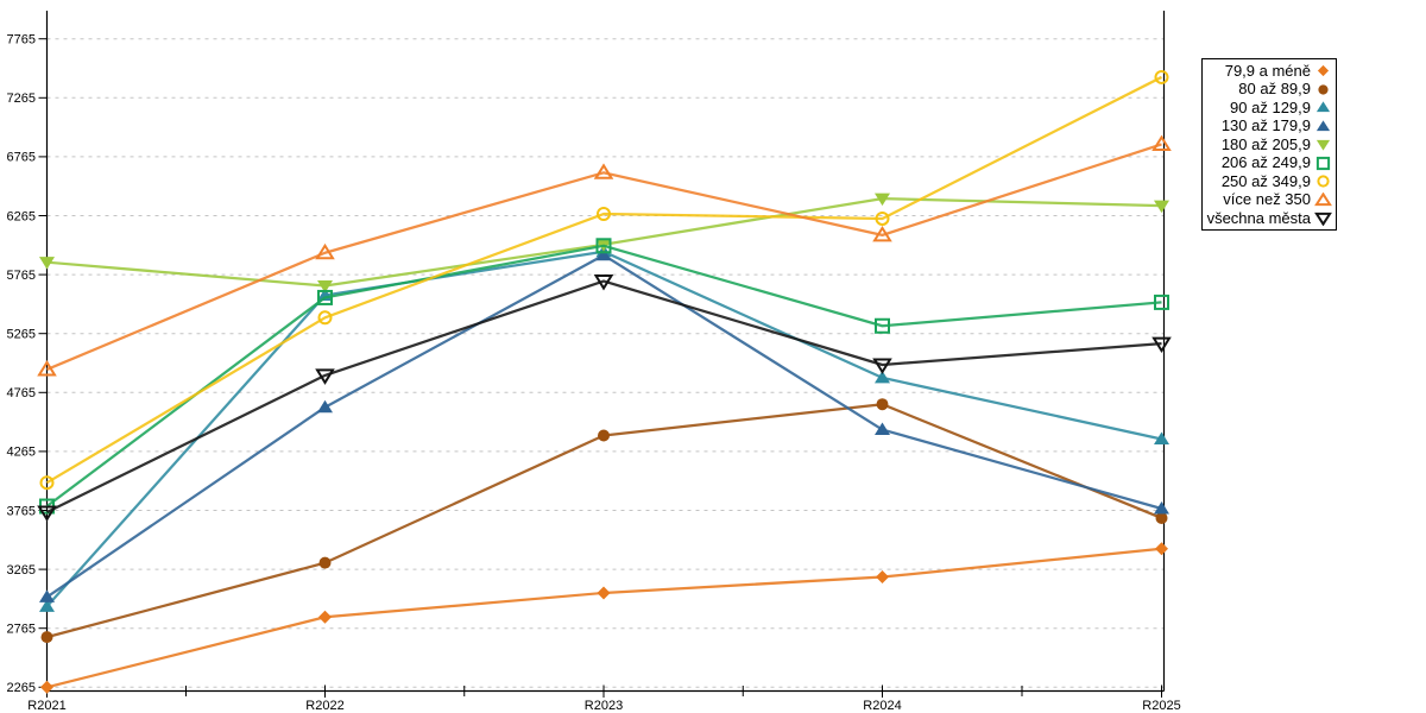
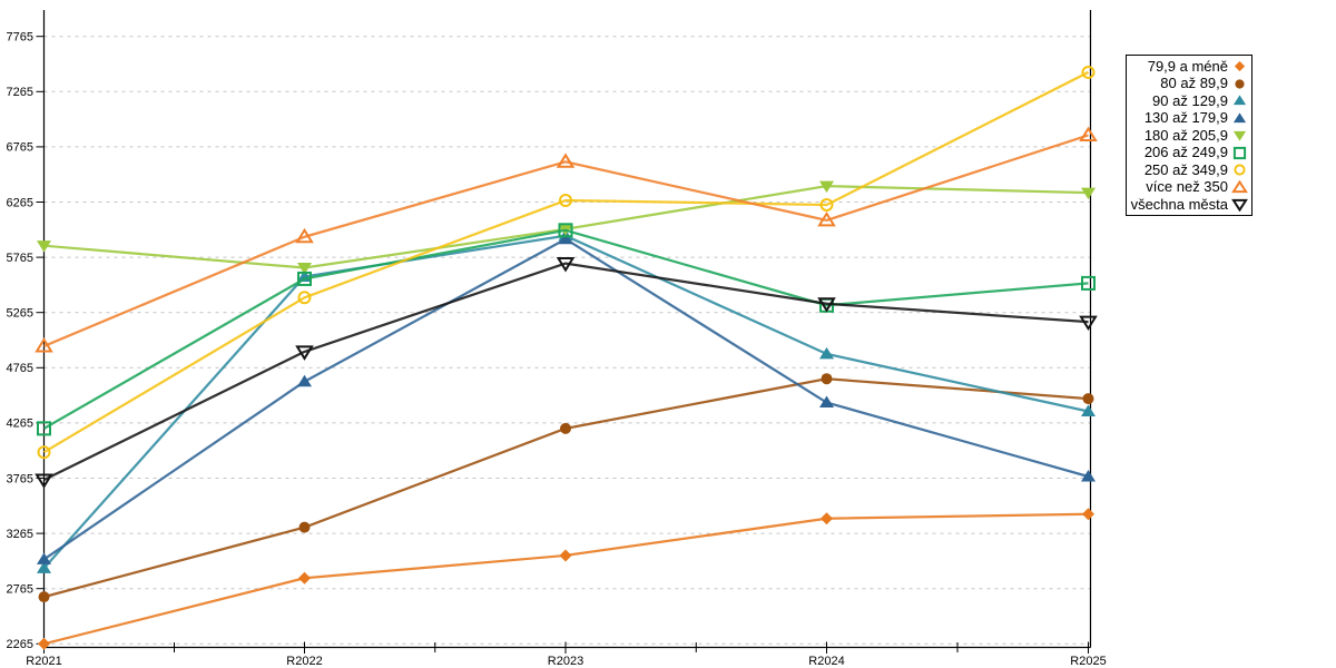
206 až 249,9/R2021: 3800 -> 4200
80 až 89,9/R2023: 4400 -> 4200
79,9 a méně/R2024: 3200 -> 3400
všechna města/R2024: 5000 -> 5300
80 až 89,9/R2025: 3700 -> 4500
